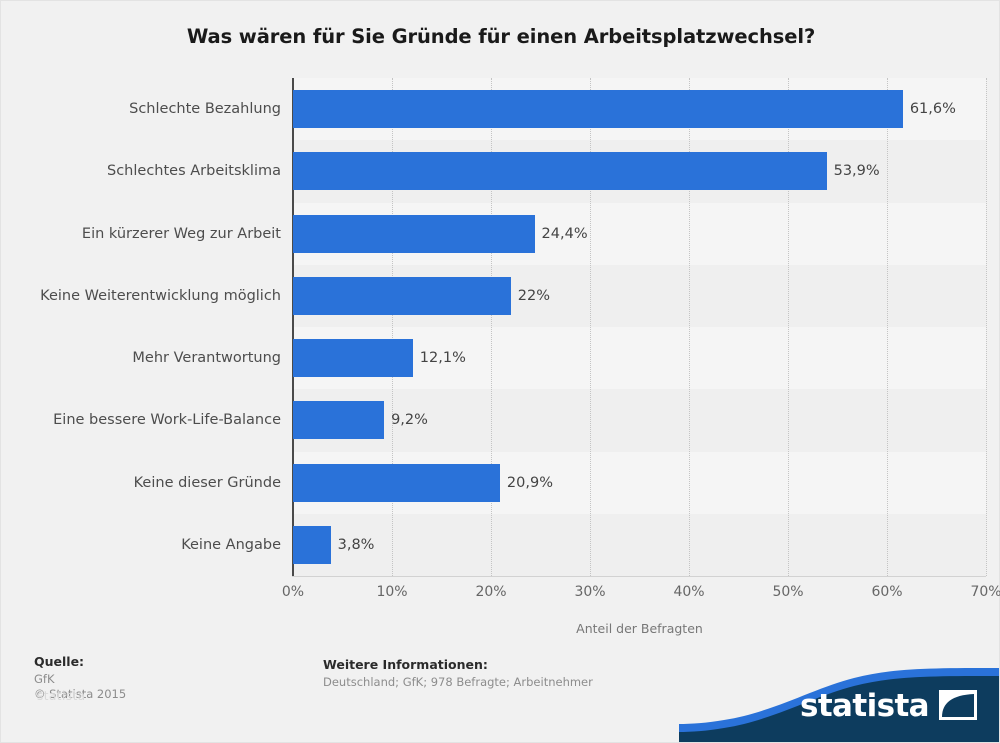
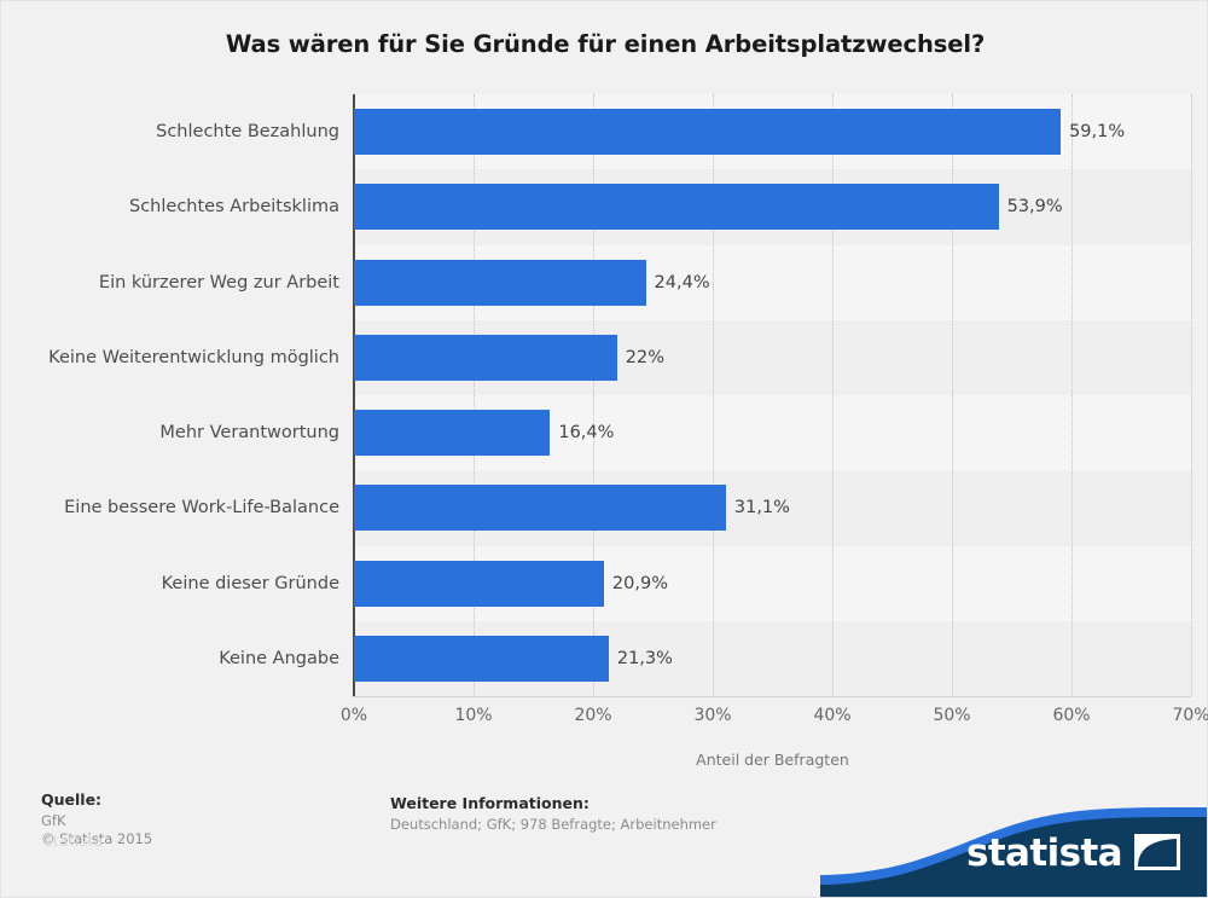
Schlechte Bezahlung: 61,6% -> 59,1%
Mehr Verantwortung: 12,1% -> 16,4%
Eine bessere Work-Life-Balance: 9,2% -> 31,1%
Keine Angabe: 3,8% -> 21,3%
